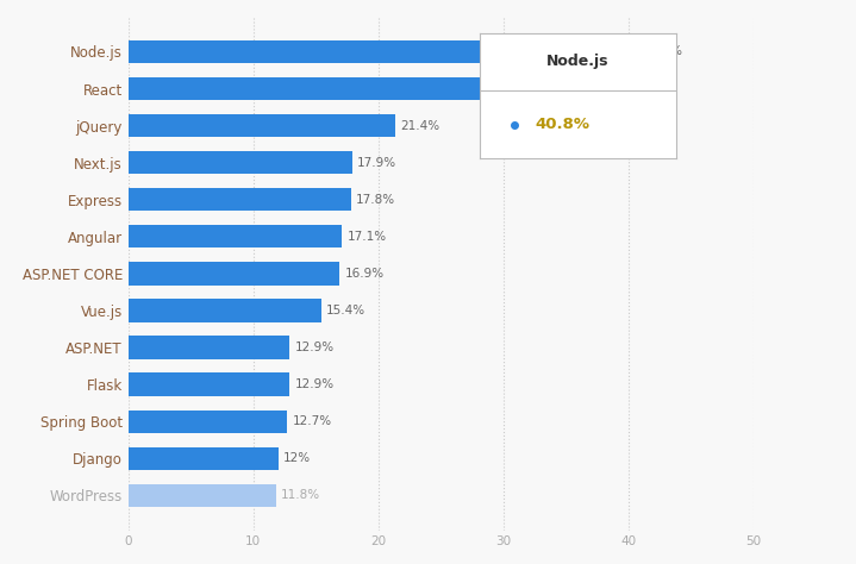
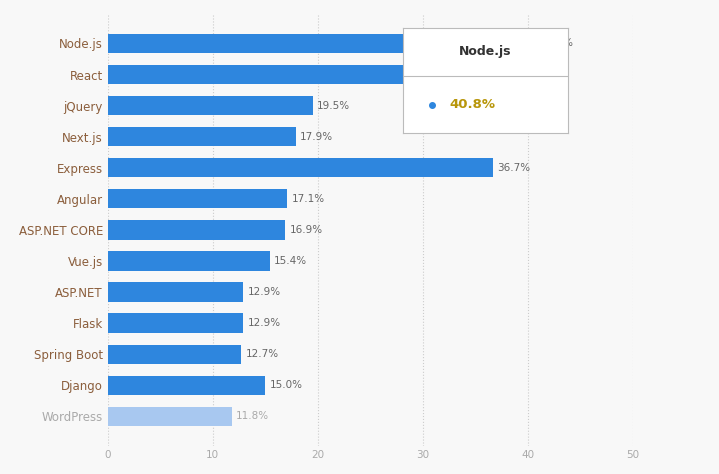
jQuery: 21.4% -> 19.5%
Express: 17.8% -> 36.7%
Django: 12% -> 15.0%
